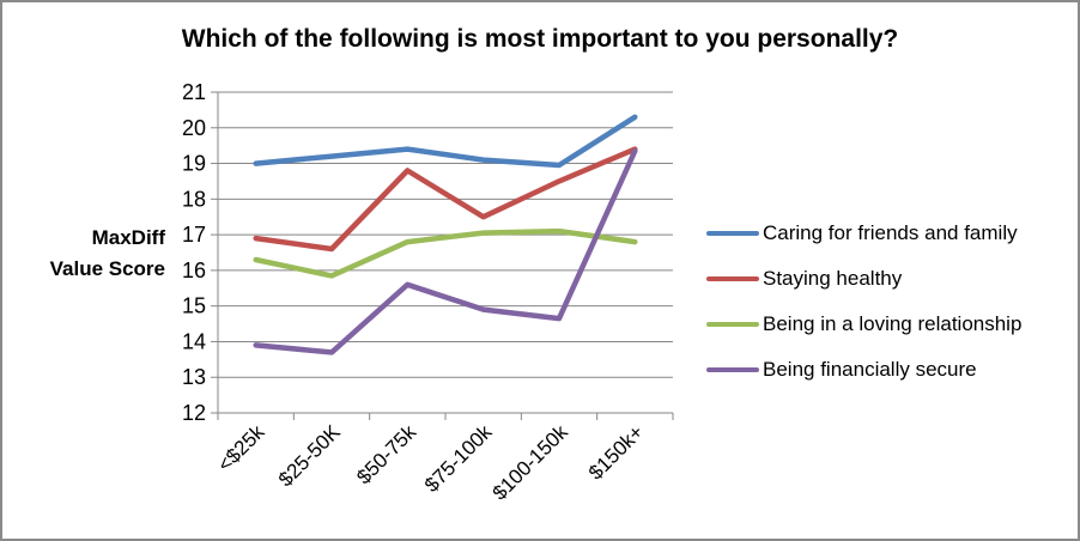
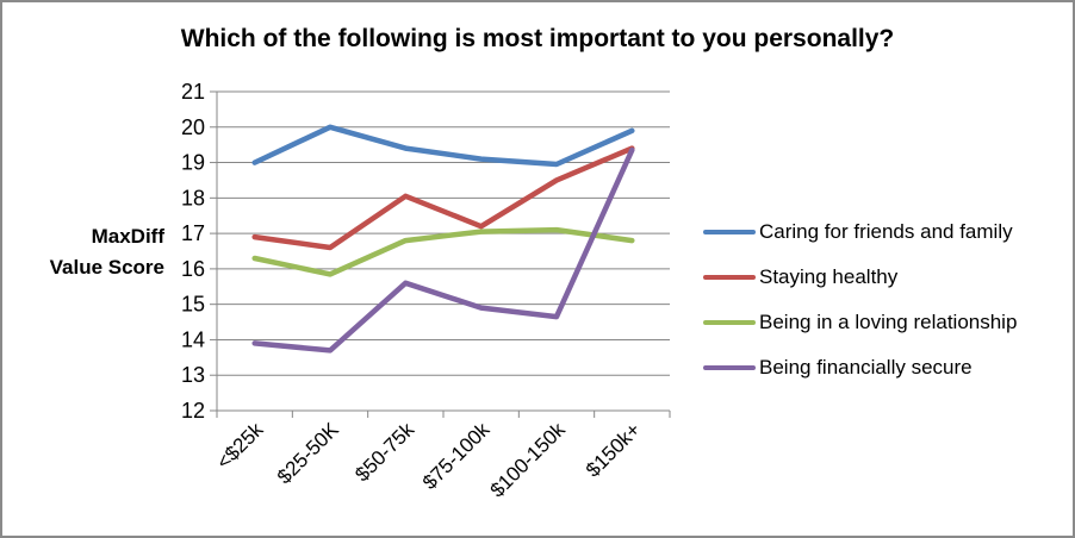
Caring for friends and family/$25-50K: 19.2 -> 20.0
Staying healthy/$50-75k: 18.8 -> 18.1
Staying healthy/$75-100k: 17.5 -> 17.2
Caring for friends and family/$150k+: 20.3 -> 19.9
